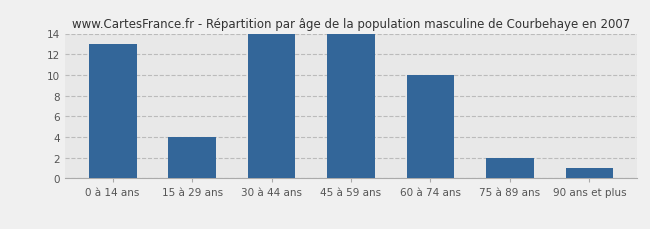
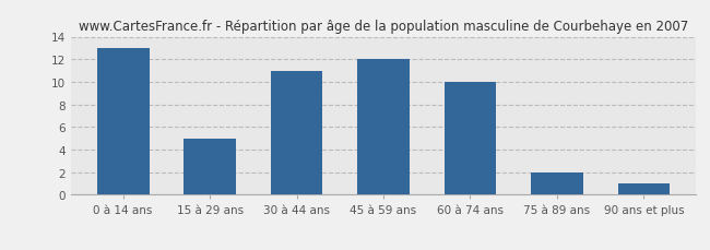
15 à 29 ans: 4 -> 5
30 à 44 ans: 14 -> 11
45 à 59 ans: 14 -> 12
